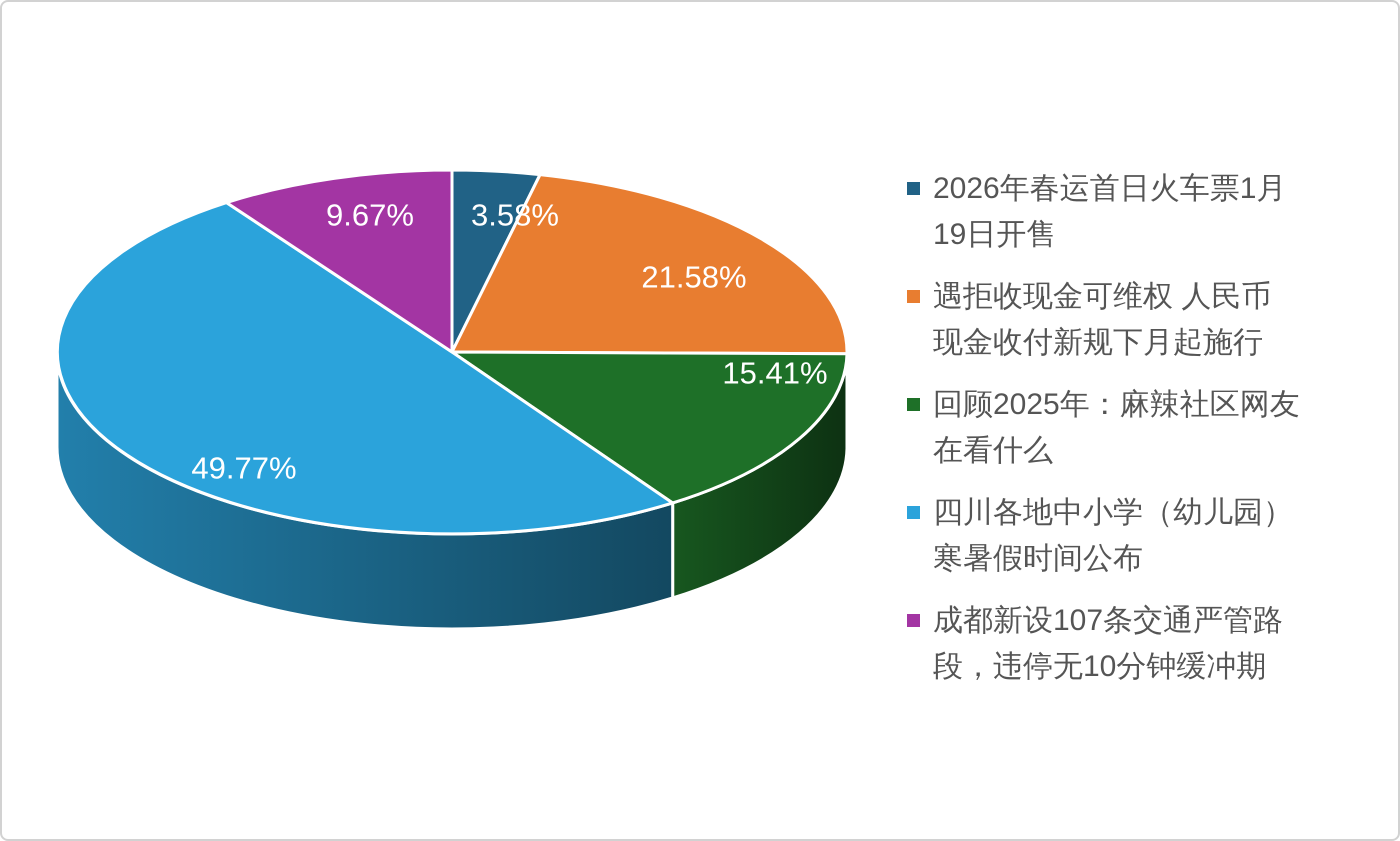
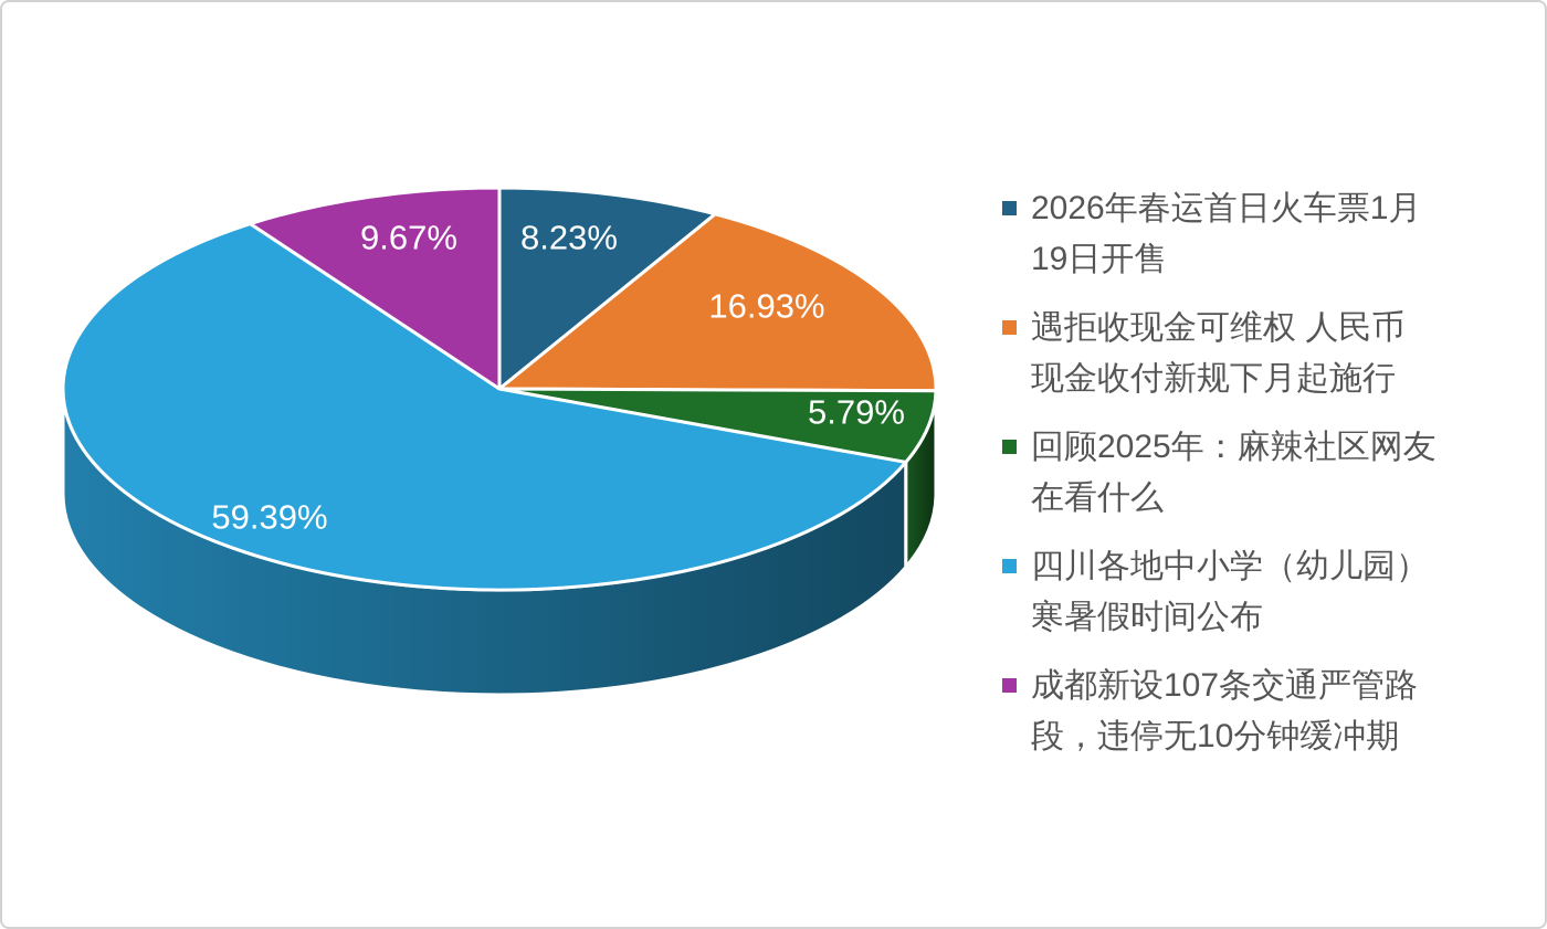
2026年春运首日火车票1月19日开售: 3.58% -> 8.23%
遇拒收现金可维权 人民币现金收付新规下月起施行: 21.58% -> 16.93%
回顾2025年：麻辣社区网友在看什么: 15.41% -> 5.79%
四川各地中小学（幼儿园）寒暑假时间公布: 49.77% -> 59.39%
